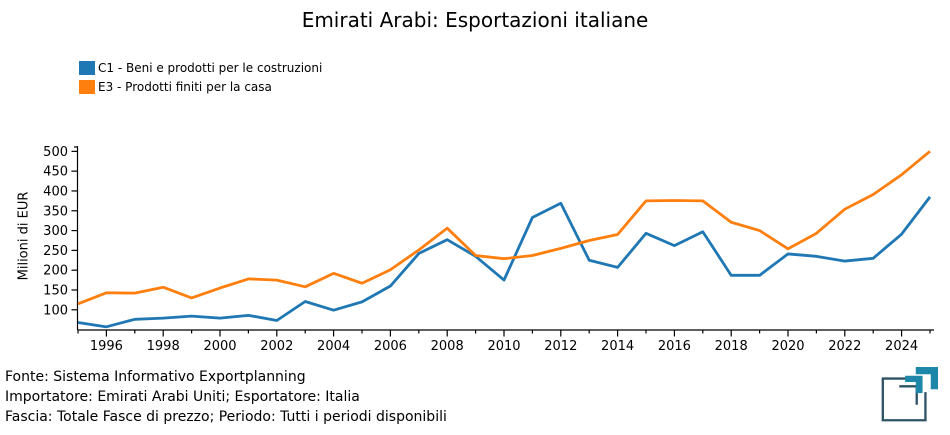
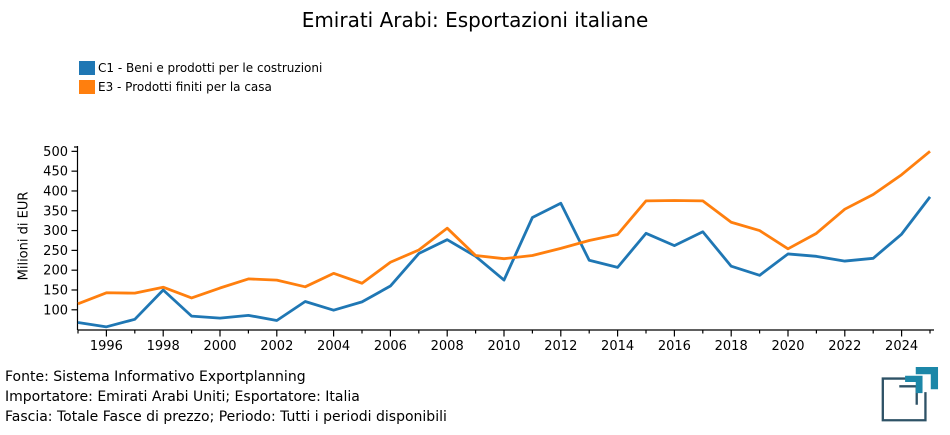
C1 - Beni e prodotti per le costruzioni/1998: 80 -> 150
E3 - Prodotti finiti per la casa/2006: 200 -> 220
C1 - Beni e prodotti per le costruzioni/2018: 190 -> 210
